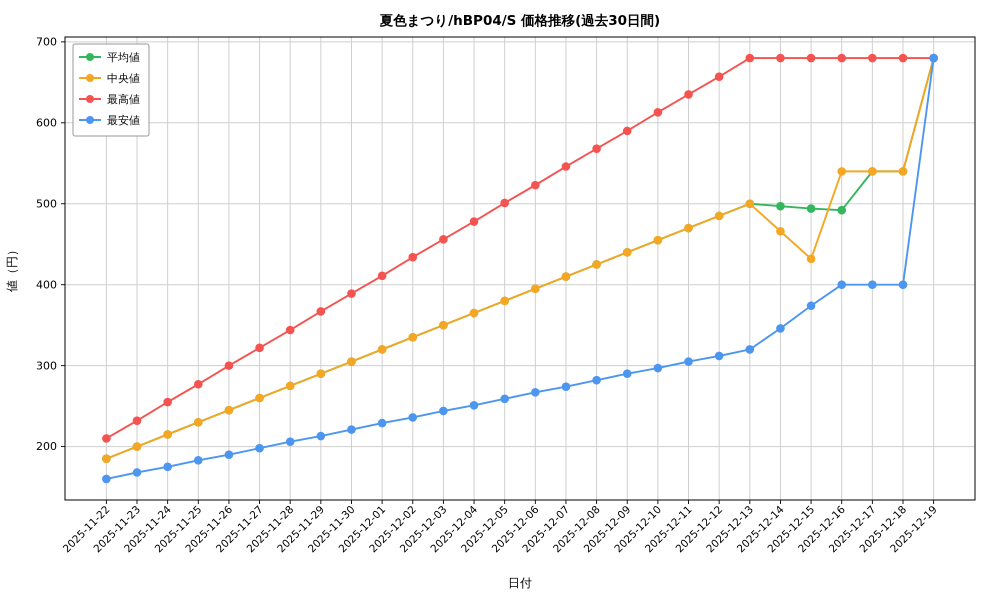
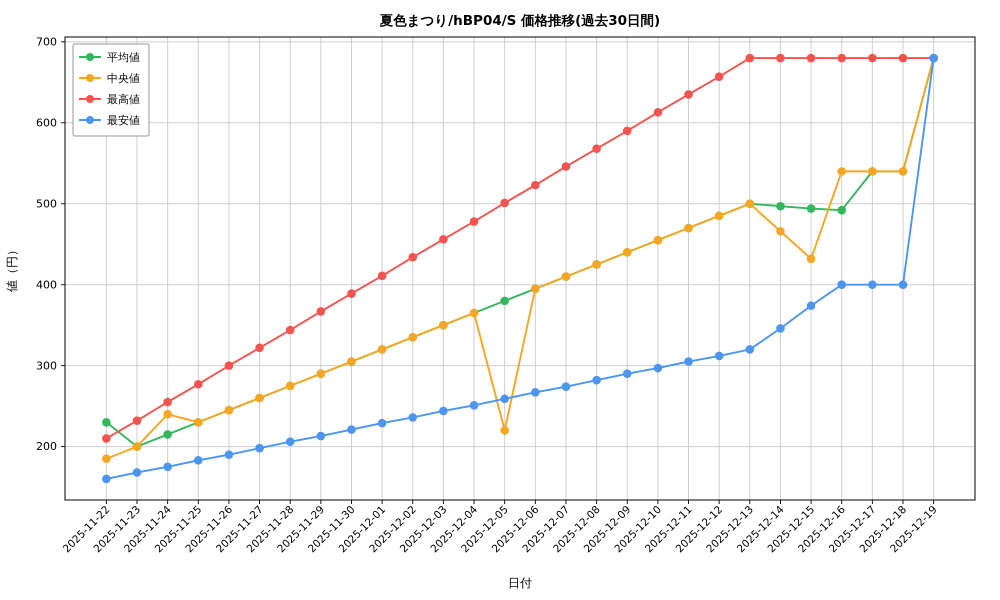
平均値/2025-11-22: 180 -> 230
中央値/2025-11-24: 220 -> 240
中央値/2025-12-05: 380 -> 220
